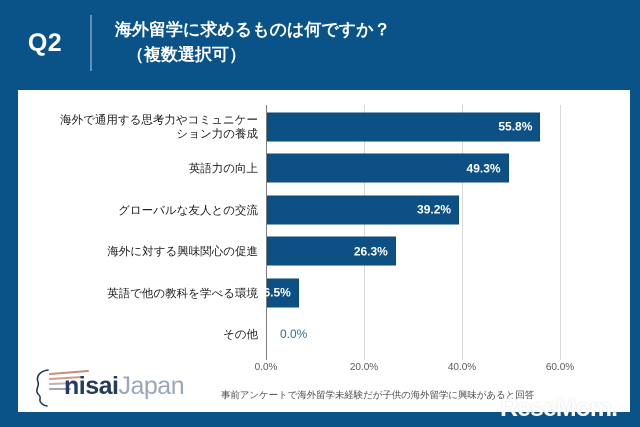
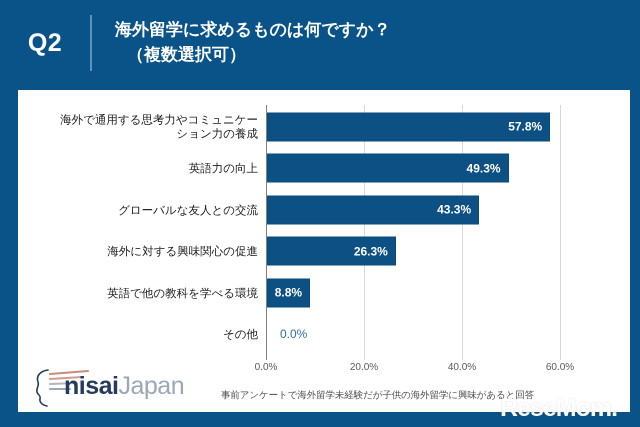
海外で通用する思考力やコミュニケー ション力の養成: 55.8% -> 57.8%
グローバルな友人との交流: 39.2% -> 43.3%
英語で他の教科を学べる環境: 6.5% -> 8.8%
